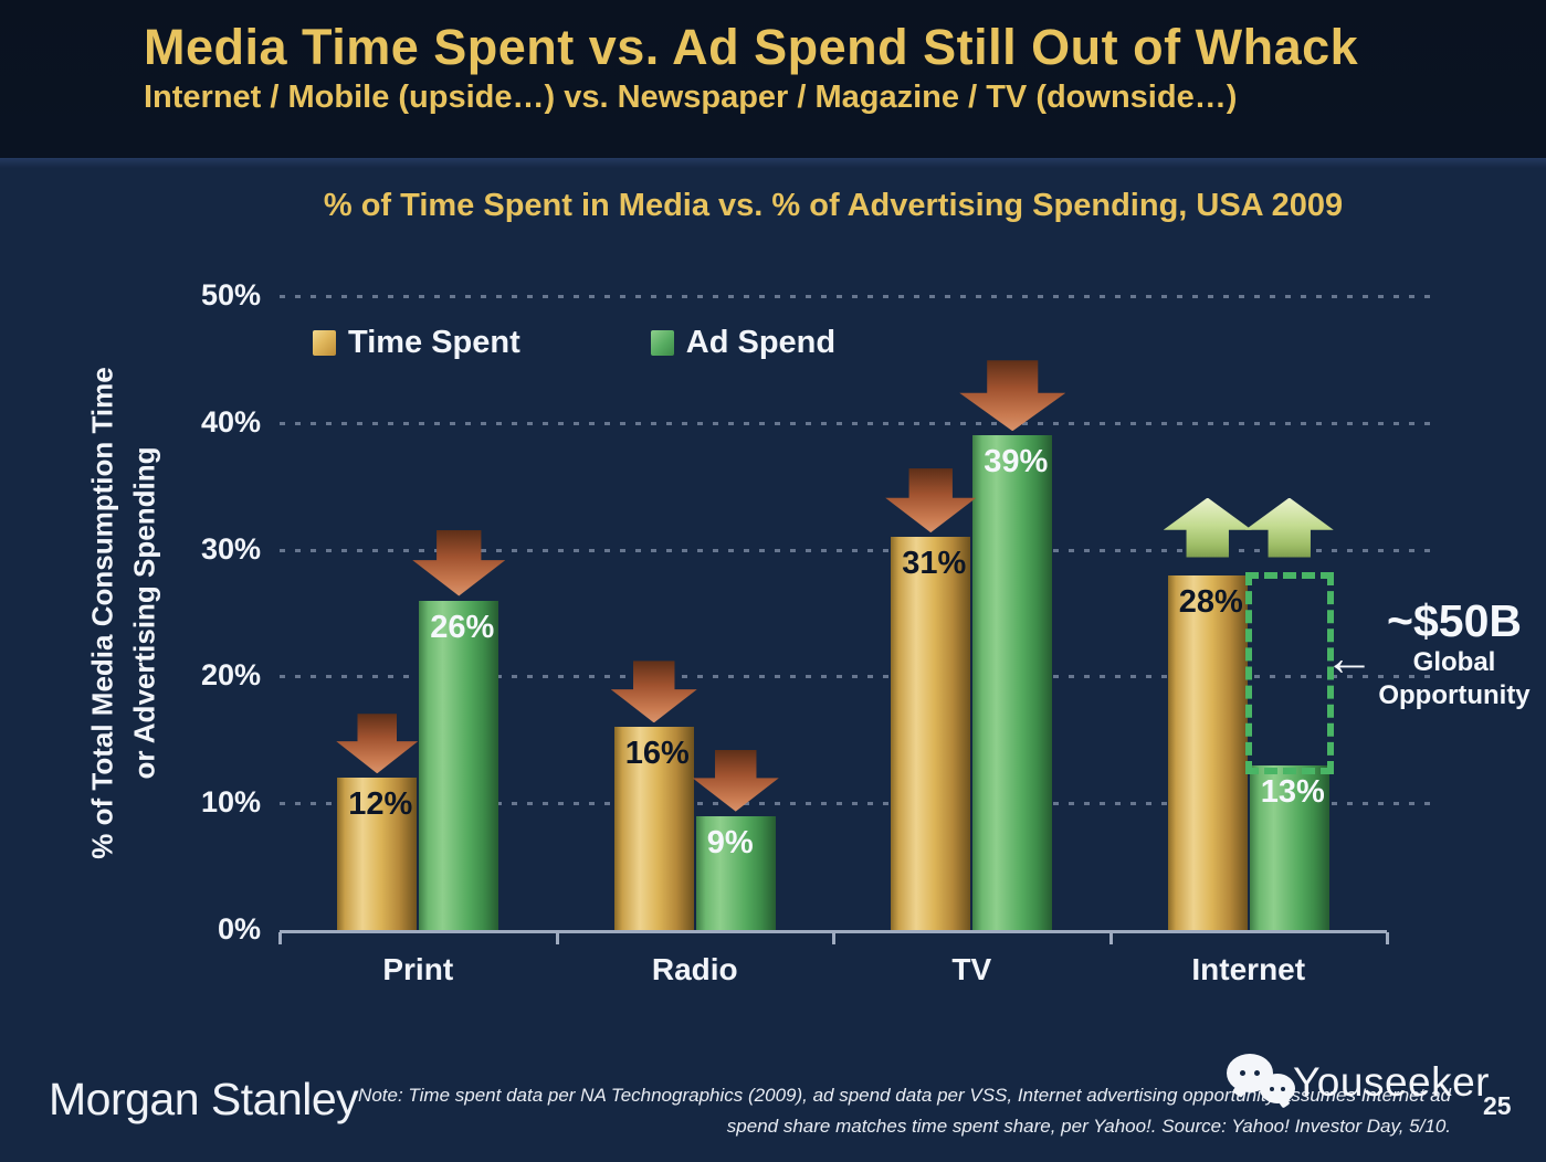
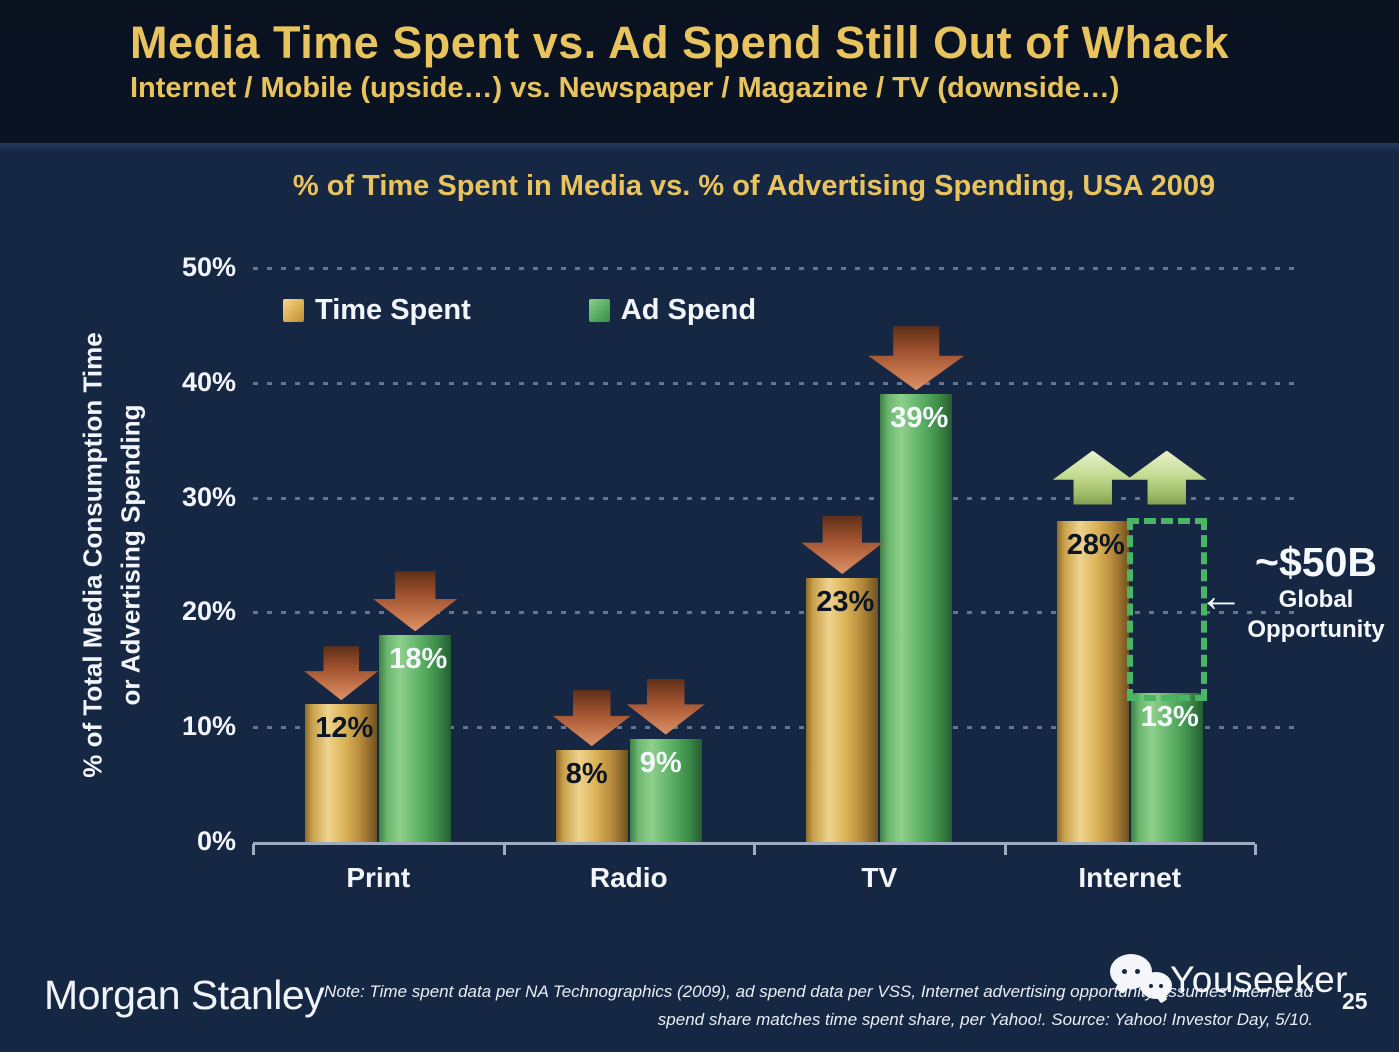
Ad Spend/Print: 26% -> 18%
Time Spent/Radio: 16% -> 8%
Time Spent/TV: 31% -> 23%
